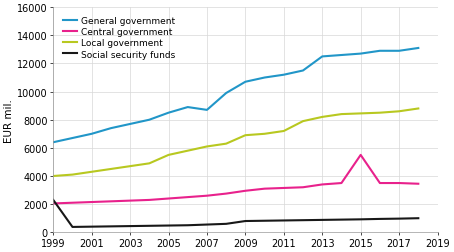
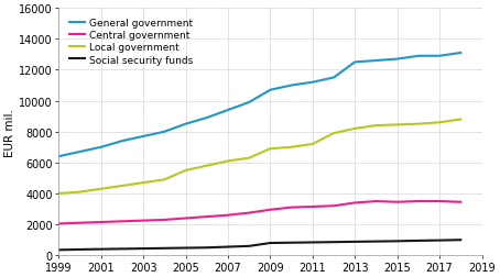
Social security funds/1999: 2300 -> 400
General government/2007: 8700 -> 9400
Central government/2015: 5500 -> 3400
